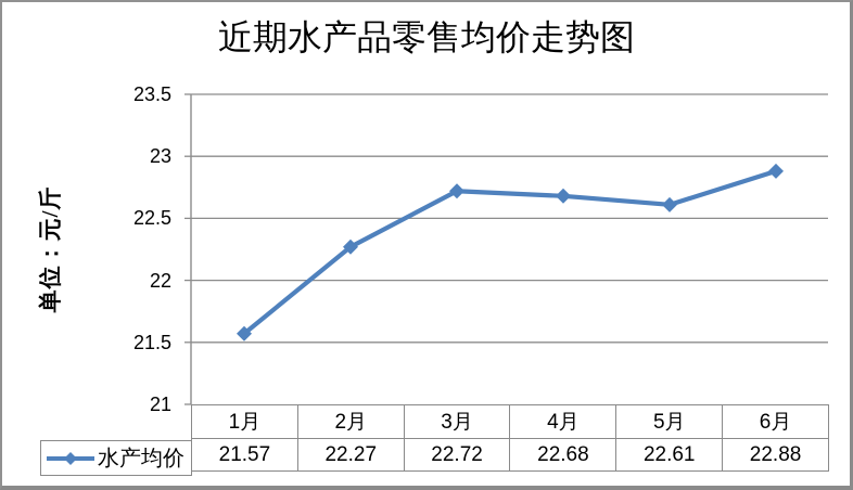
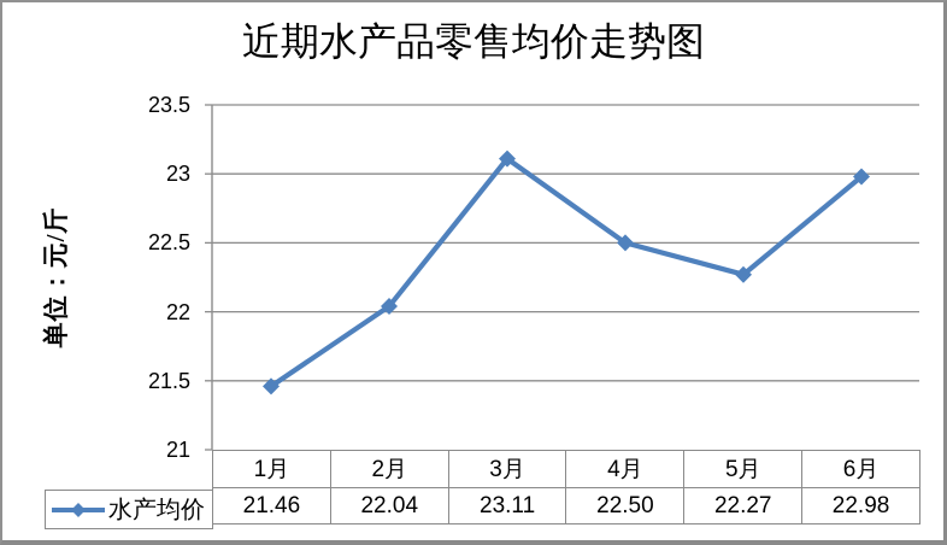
1月: 21.57 -> 21.46
2月: 22.27 -> 22.04
3月: 22.72 -> 23.11
4月: 22.68 -> 22.50
5月: 22.61 -> 22.27
6月: 22.88 -> 22.98
